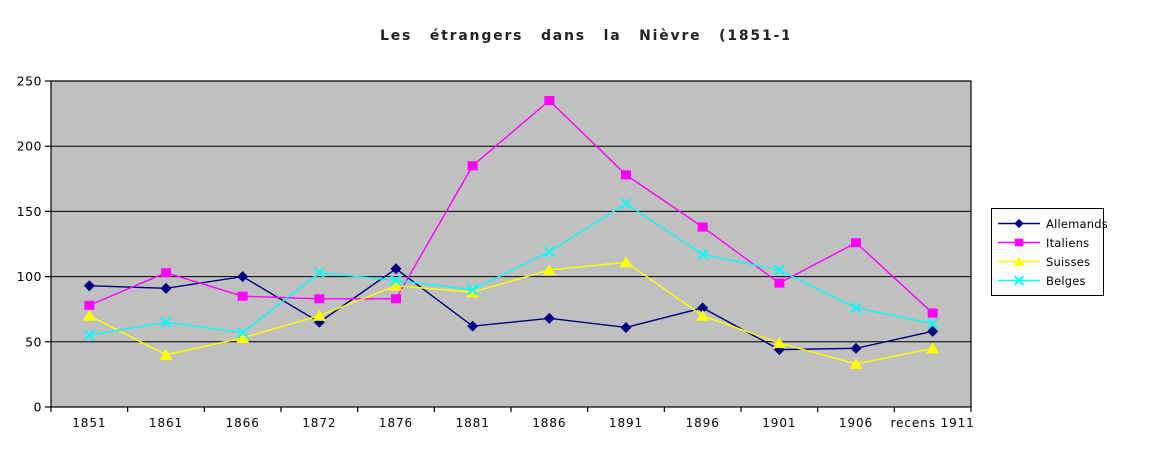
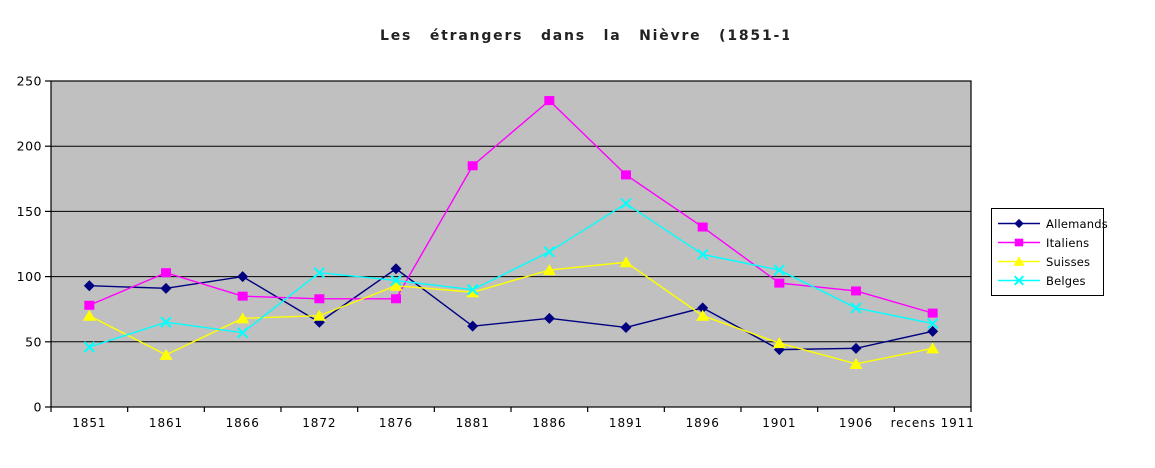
Belges/1851: 55 -> 46
Suisses/1866: 53 -> 68
Italiens/1906: 126 -> 89
